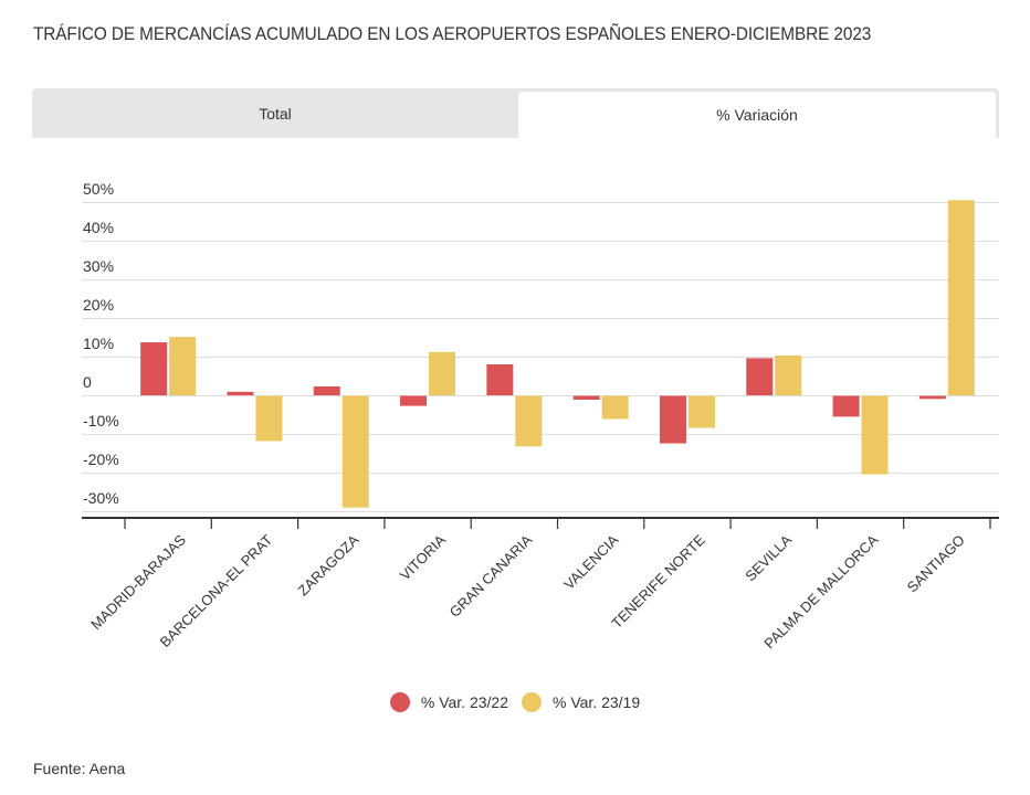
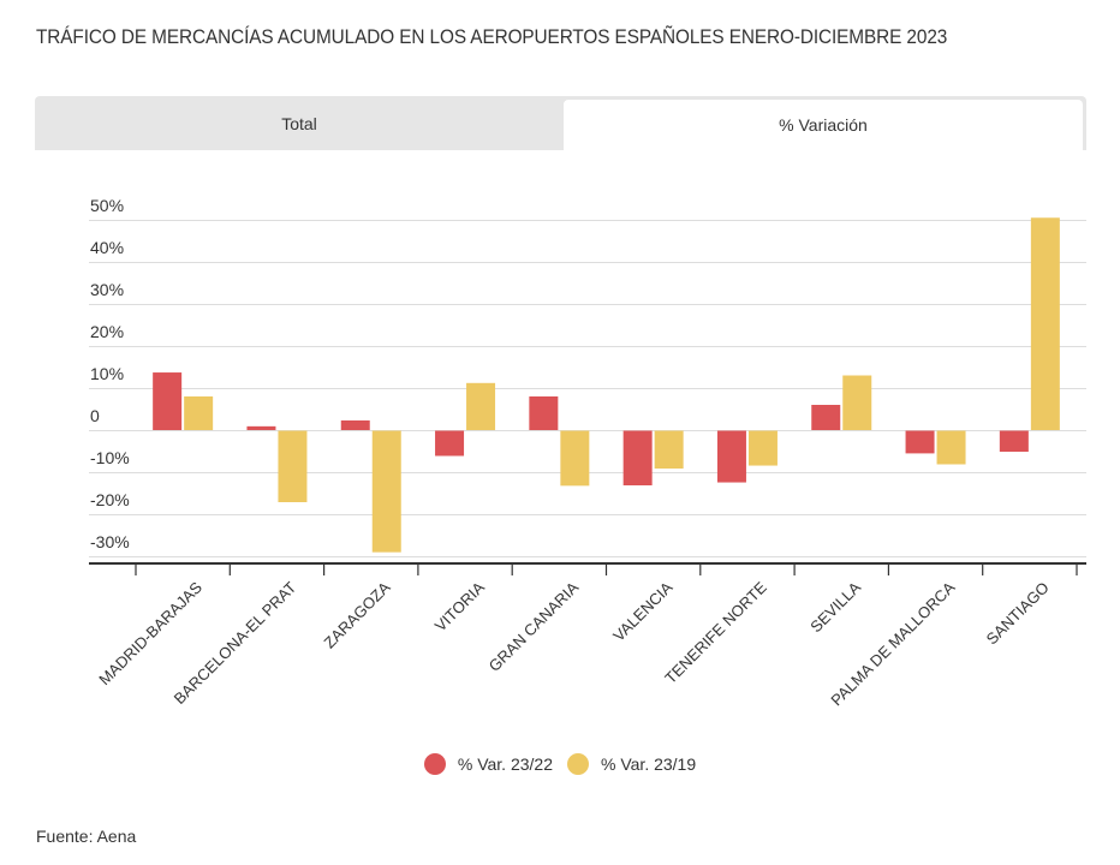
% Var. 23/19/MADRID-BARAJAS: 15% -> 8%
% Var. 23/19/BARCELONA-EL PRAT: -12% -> -17%
% Var. 23/22/VITORIA: -3% -> -6%
% Var. 23/22/VALENCIA: -1% -> -13%
% Var. 23/19/VALENCIA: -6% -> -9%
% Var. 23/22/SEVILLA: 10% -> 6%
% Var. 23/19/SEVILLA: 10% -> 13%
% Var. 23/19/PALMA DE MALLORCA: -20% -> -8%
% Var. 23/22/SANTIAGO: -1% -> -5%
